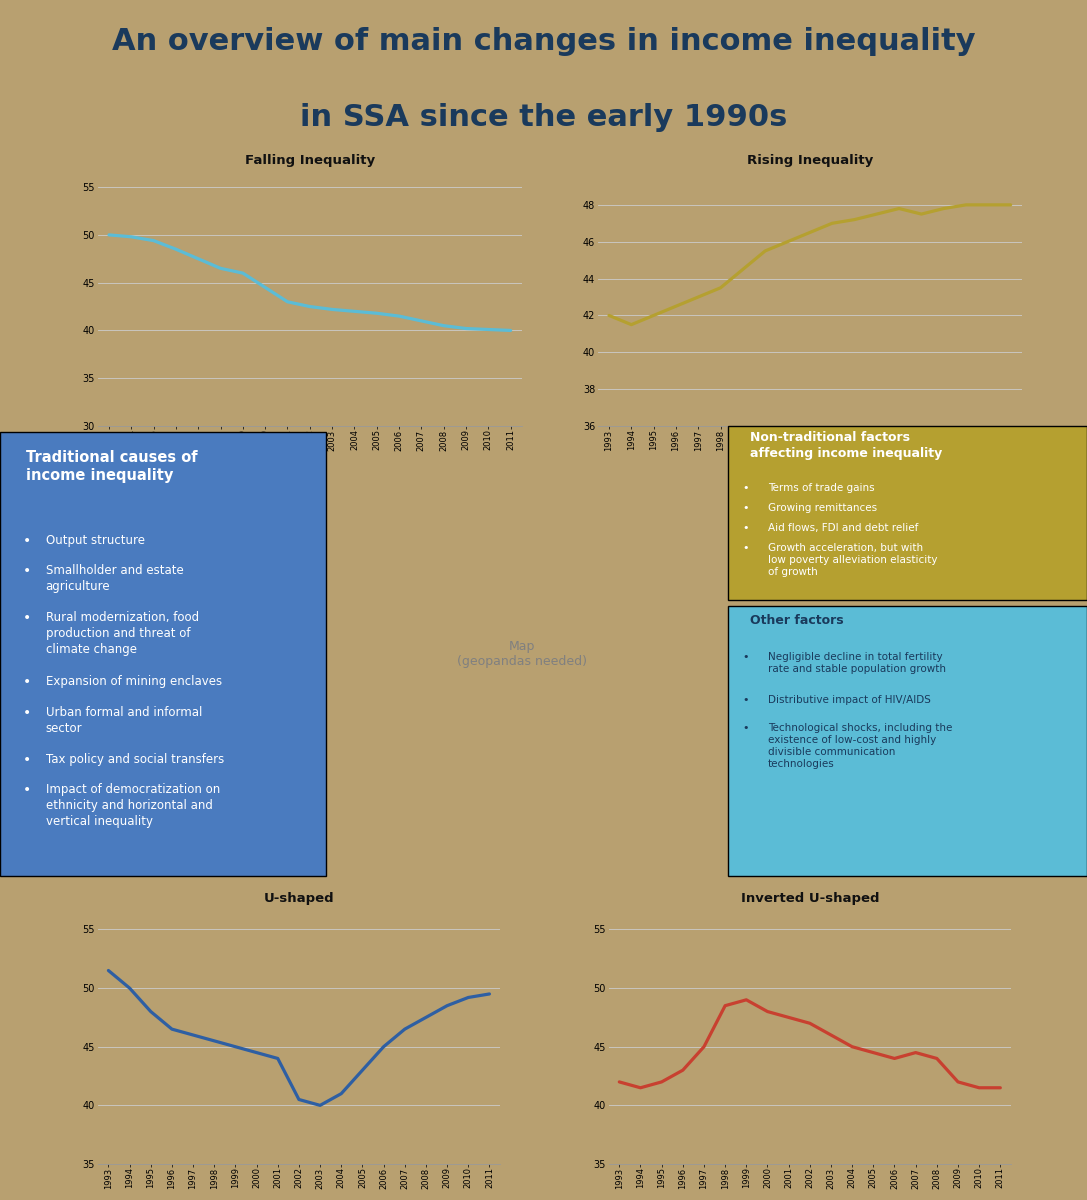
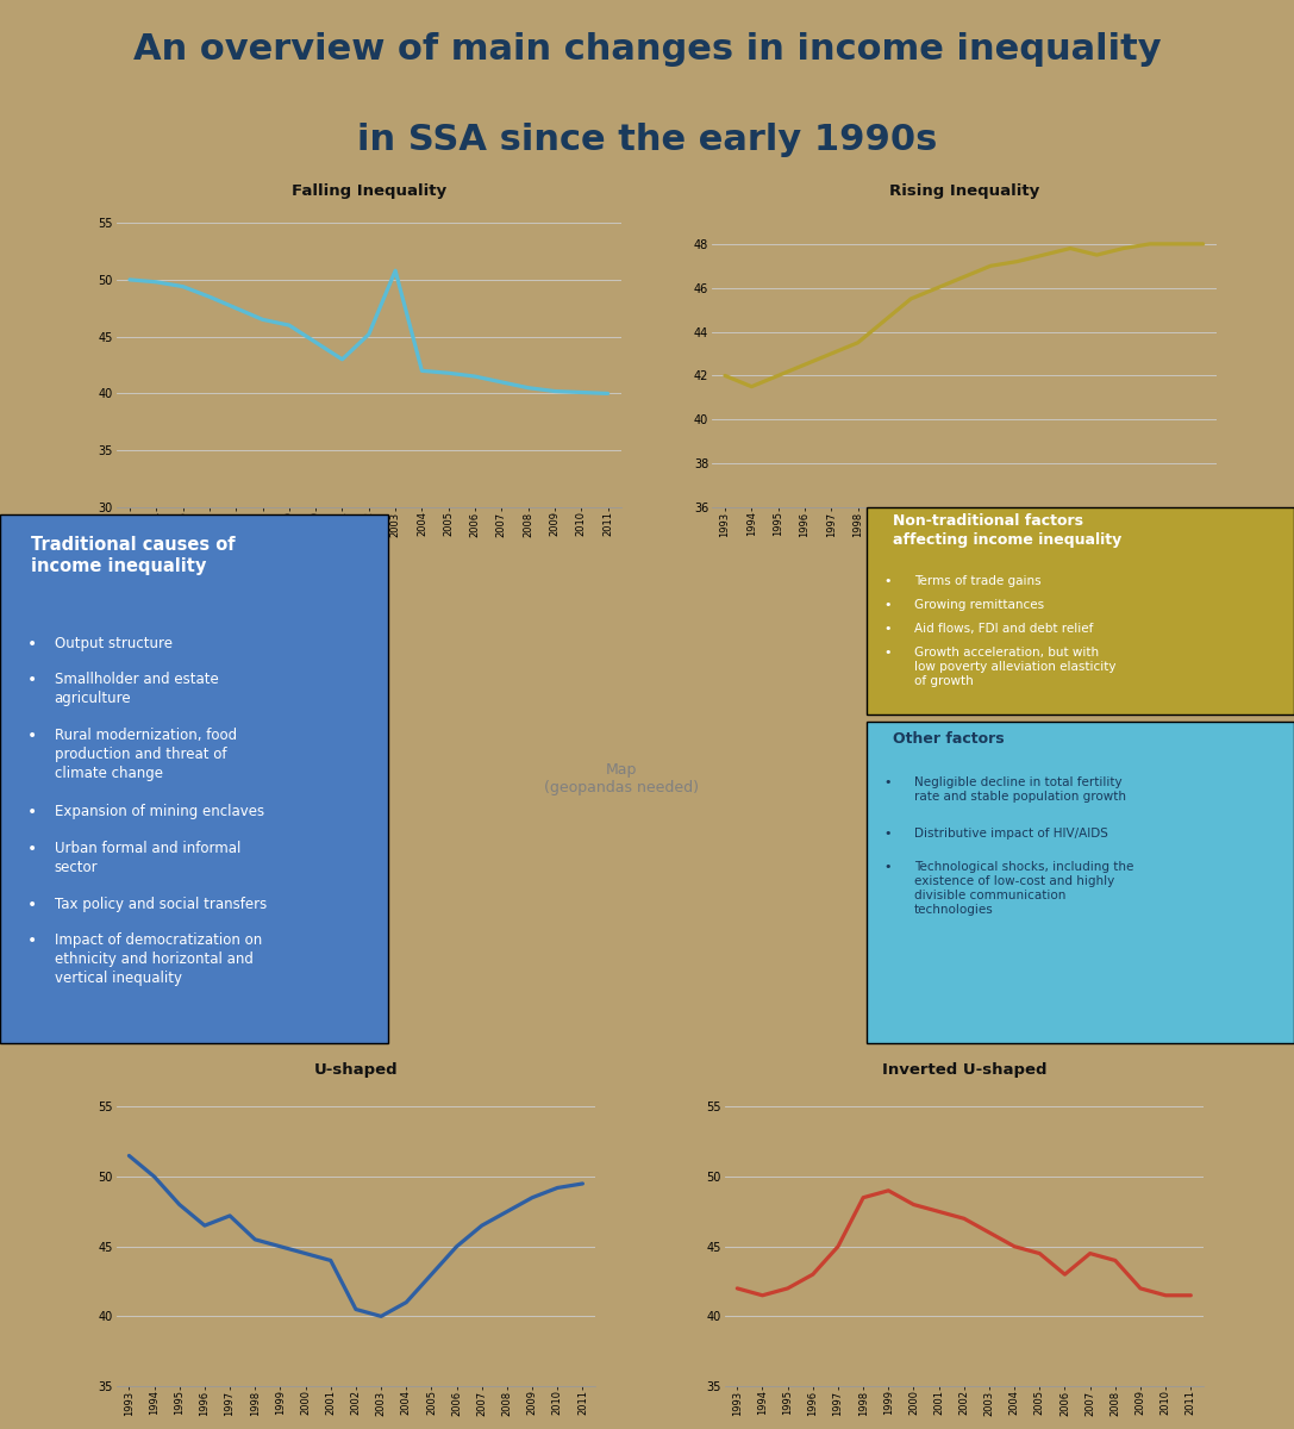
Falling Inequality/2002: 42.5 -> 45.2
Falling Inequality/2003: 42.2 -> 50.8
U-shaped/1997: 46.0 -> 47.2
Inverted U-shaped/2006: 44.0 -> 43.0
